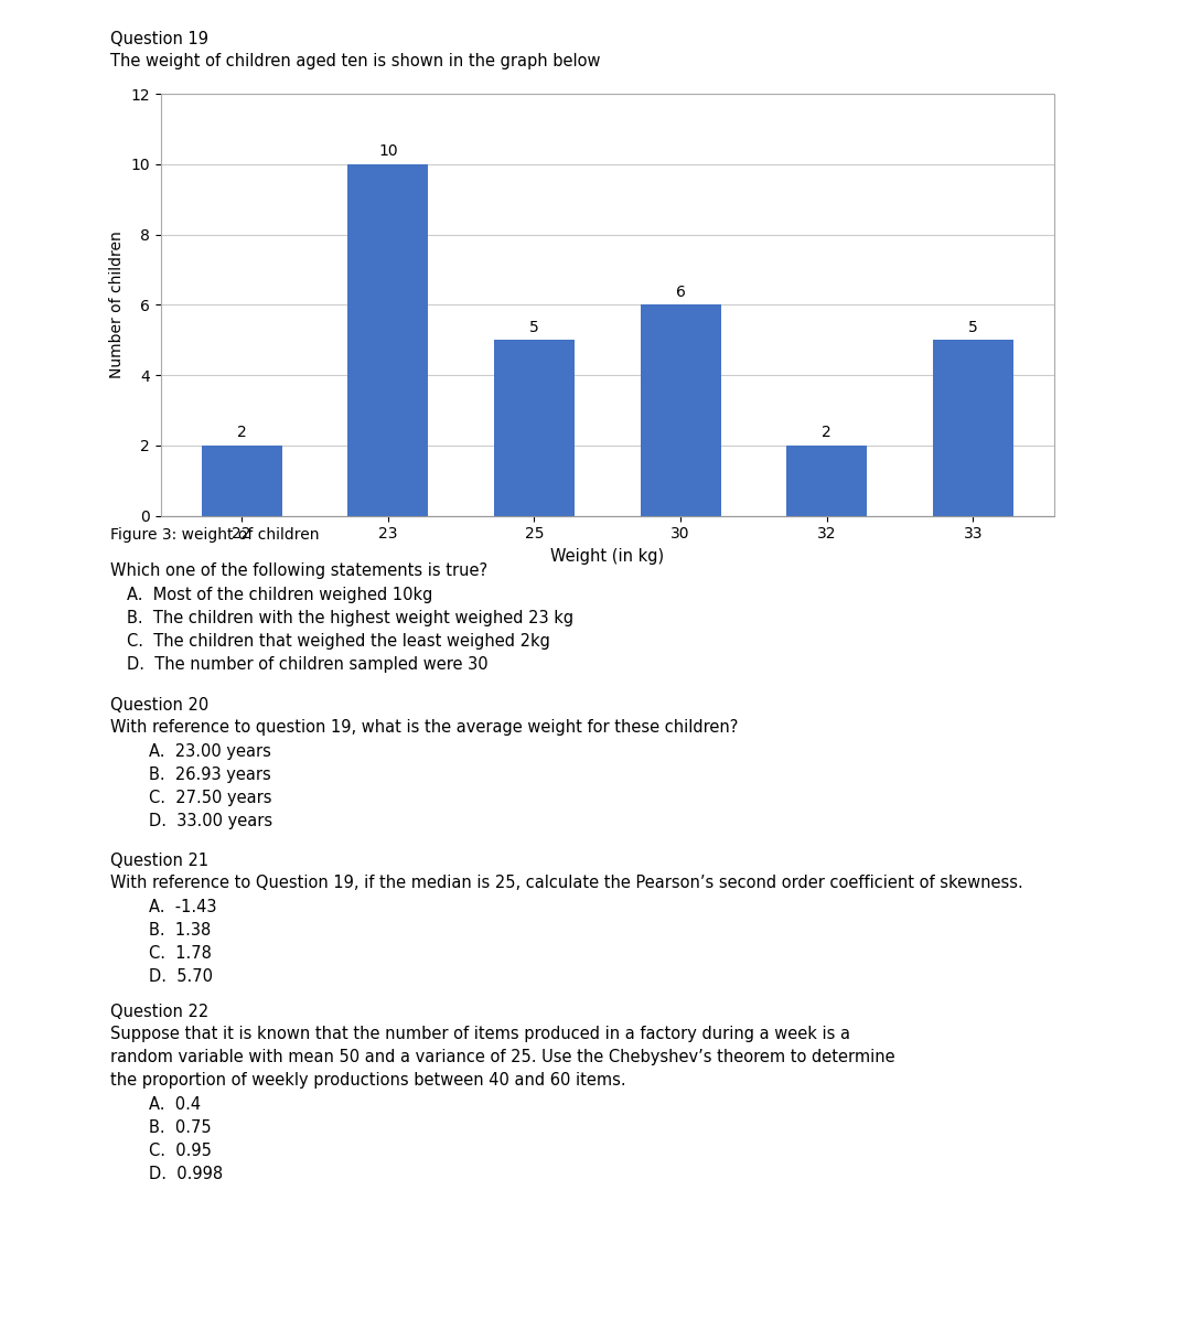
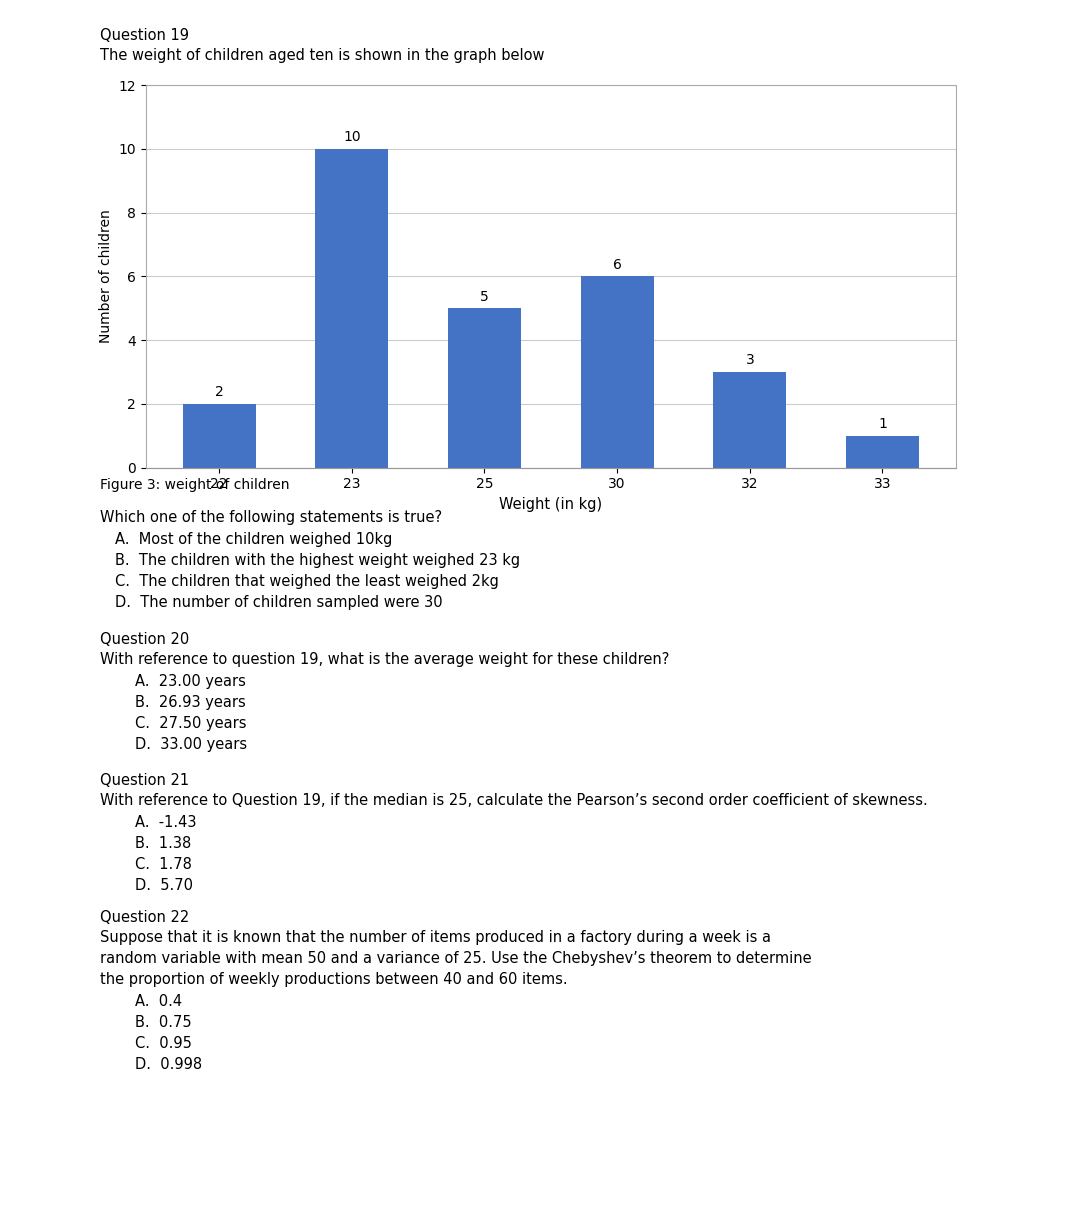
32: 2 -> 3
33: 5 -> 1
